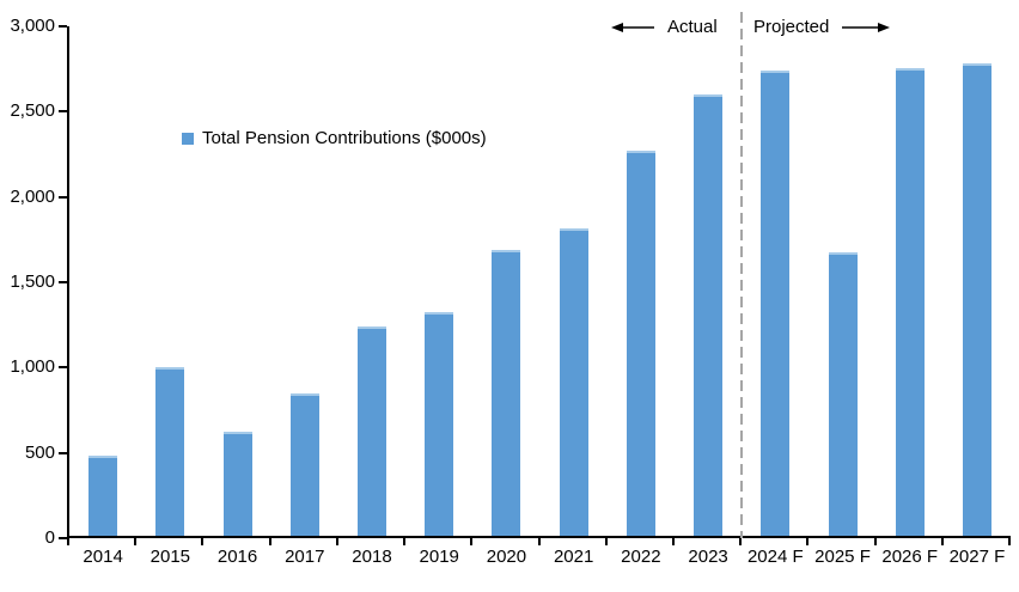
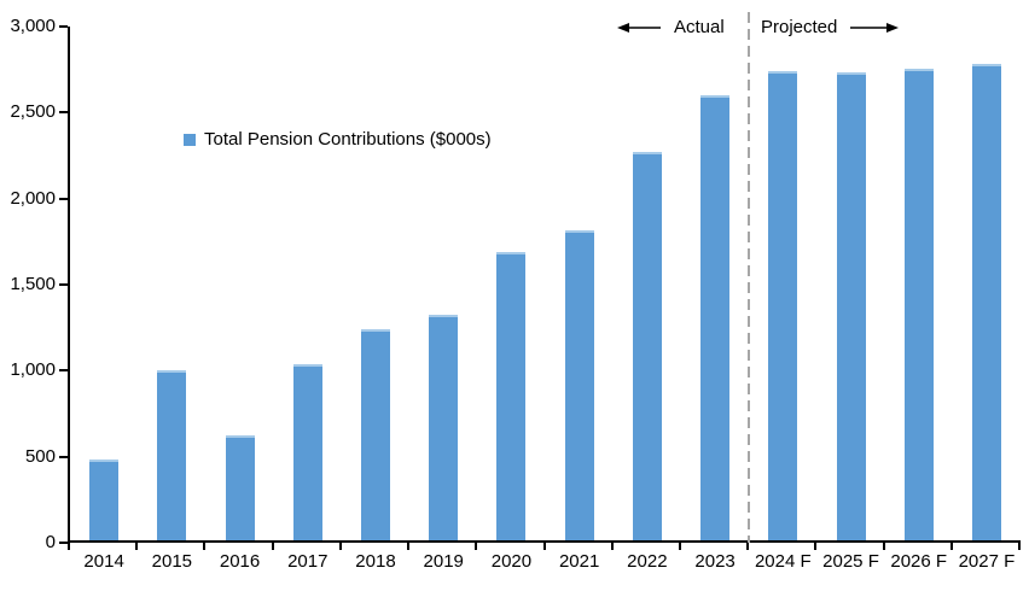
2017: 840 -> 1020
2025 F: 1670 -> 2730
